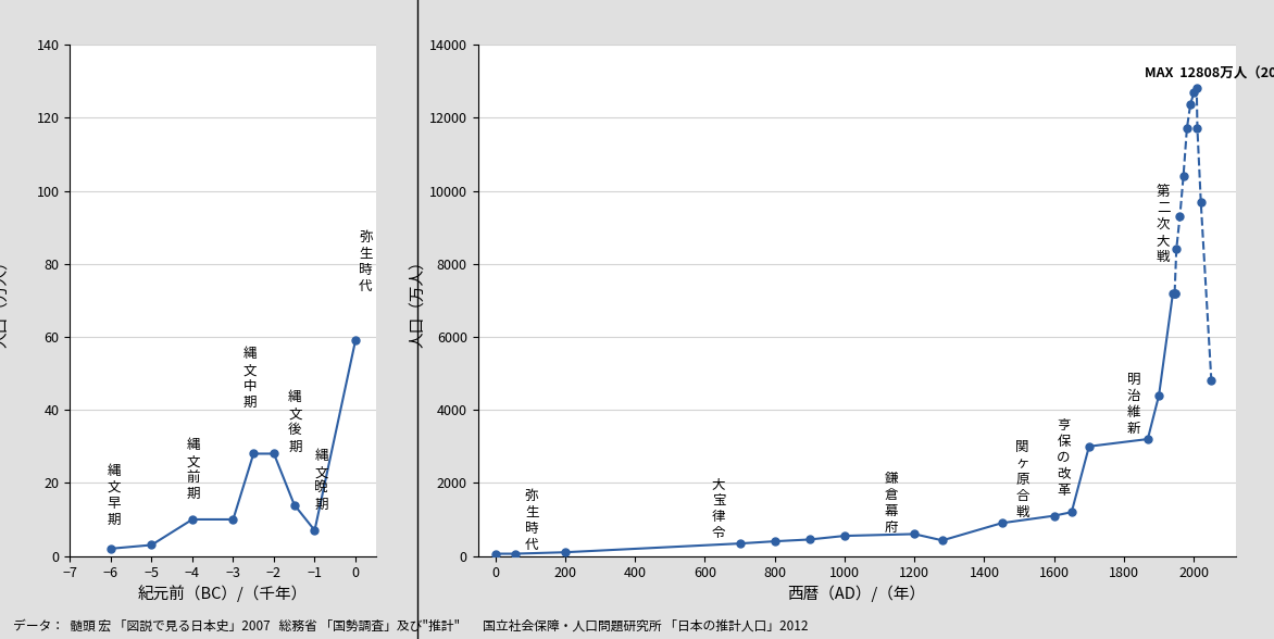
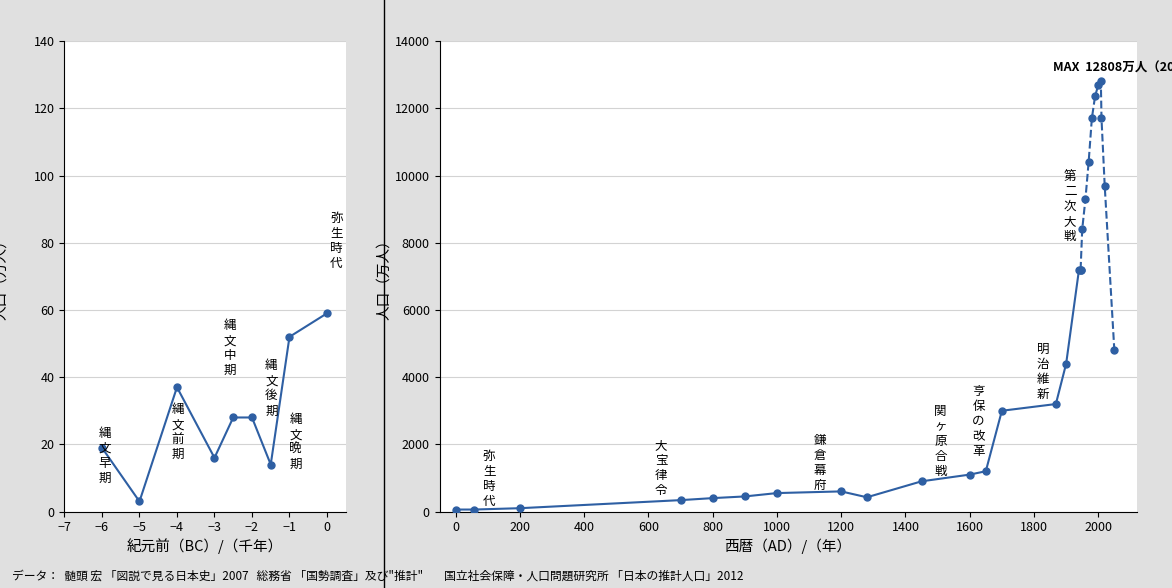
−6: 2 -> 19
−4: 10 -> 37
−3: 10 -> 16
−1: 7 -> 52
